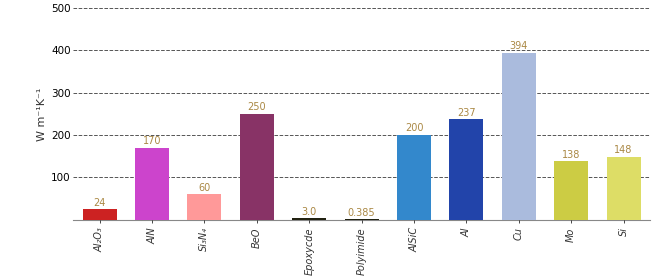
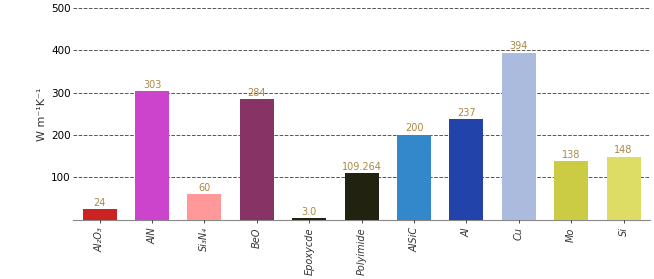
AlN: 170 -> 303
BeO: 250 -> 284
Polyimide: 0.385 -> 109.264
